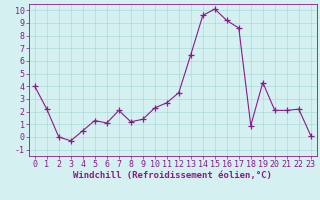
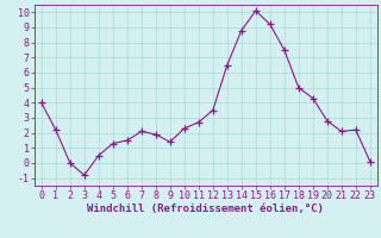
3: -0.3 -> -0.8
6: 1.1 -> 1.5
8: 1.2 -> 1.9
14: 9.6 -> 8.8
17: 8.6 -> 7.5
18: 0.9 -> 5.0
20: 2.1 -> 2.8
